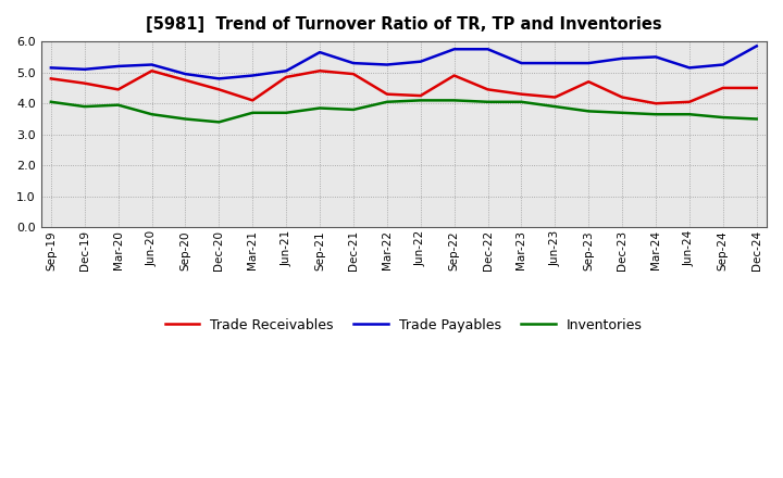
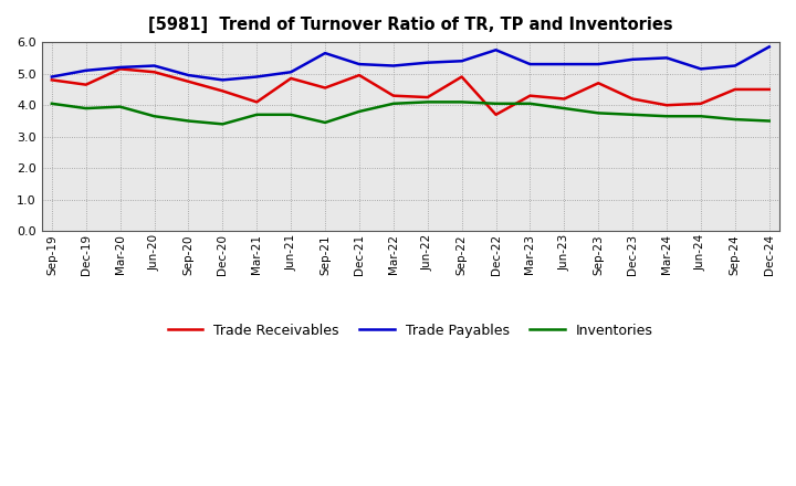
Trade Payables/Sep-19: 5.15 -> 4.90
Trade Receivables/Mar-20: 4.45 -> 5.15
Trade Receivables/Sep-21: 5.05 -> 4.55
Inventories/Sep-21: 3.85 -> 3.45
Trade Payables/Sep-22: 5.75 -> 5.40
Trade Receivables/Dec-22: 4.45 -> 3.70
